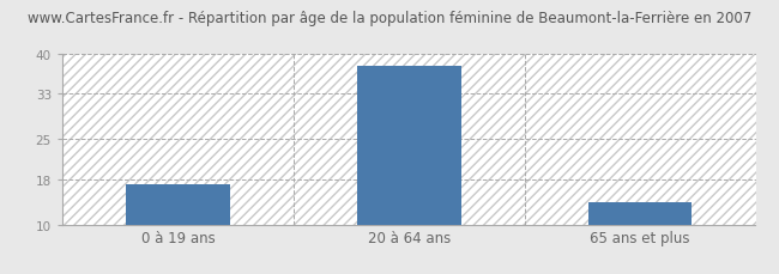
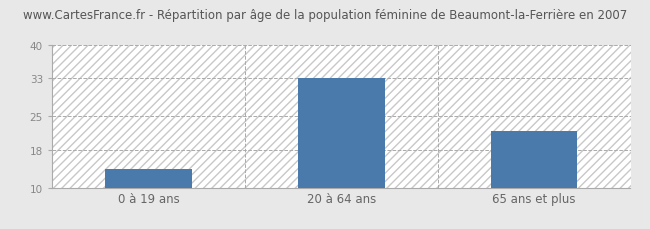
0 à 19 ans: 17 -> 14
20 à 64 ans: 38 -> 33
65 ans et plus: 14 -> 22
